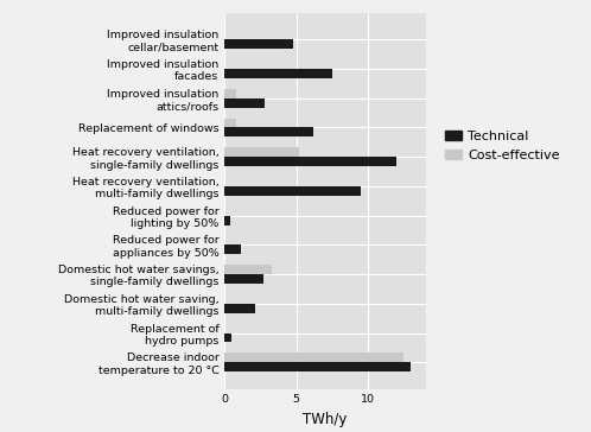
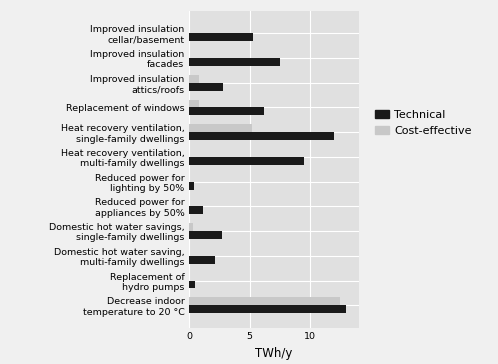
Technical/Improved insulation cellar/basement: 4.8 -> 5.3
Cost-effective/Domestic hot water savings, single-family dwellings: 3.3 -> 0.3
